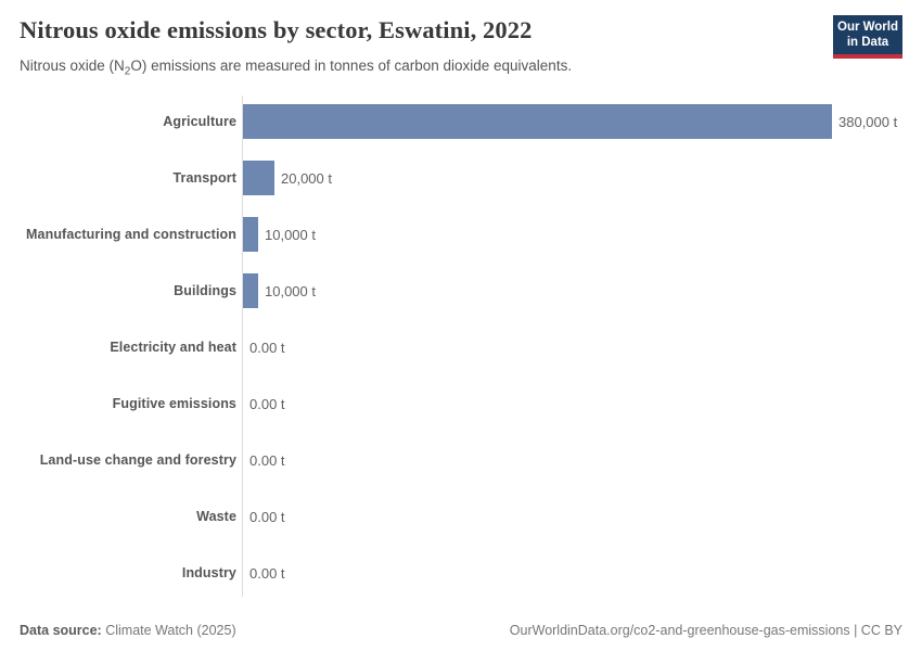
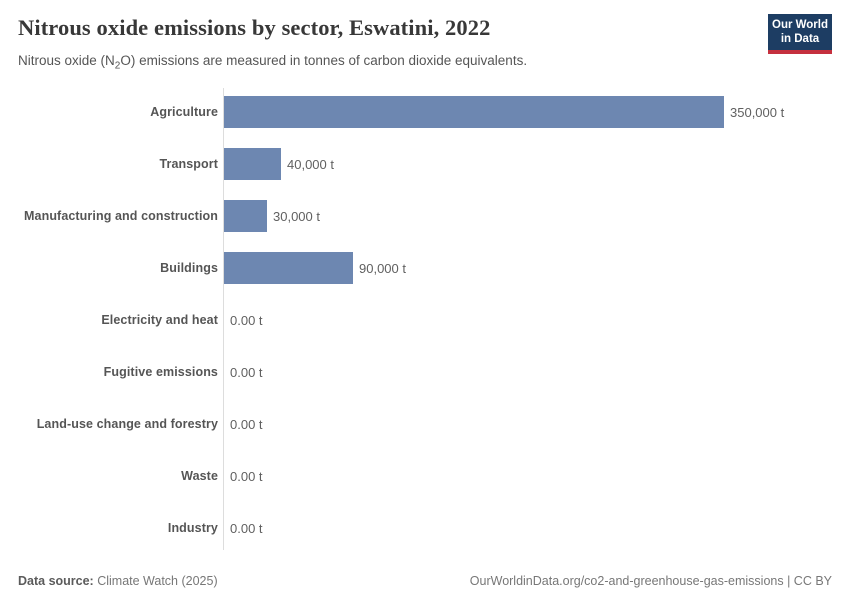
Agriculture: 380,000 -> 350,000
Transport: 20,000 -> 40,000
Manufacturing and construction: 10,000 -> 30,000
Buildings: 10,000 -> 90,000
